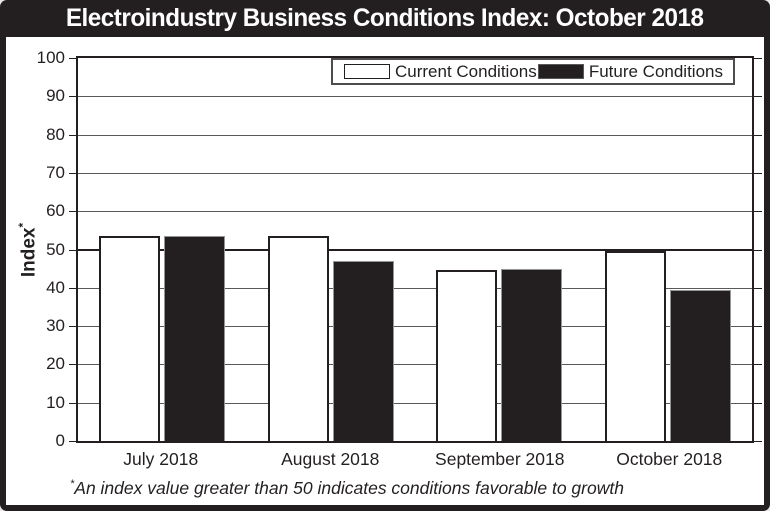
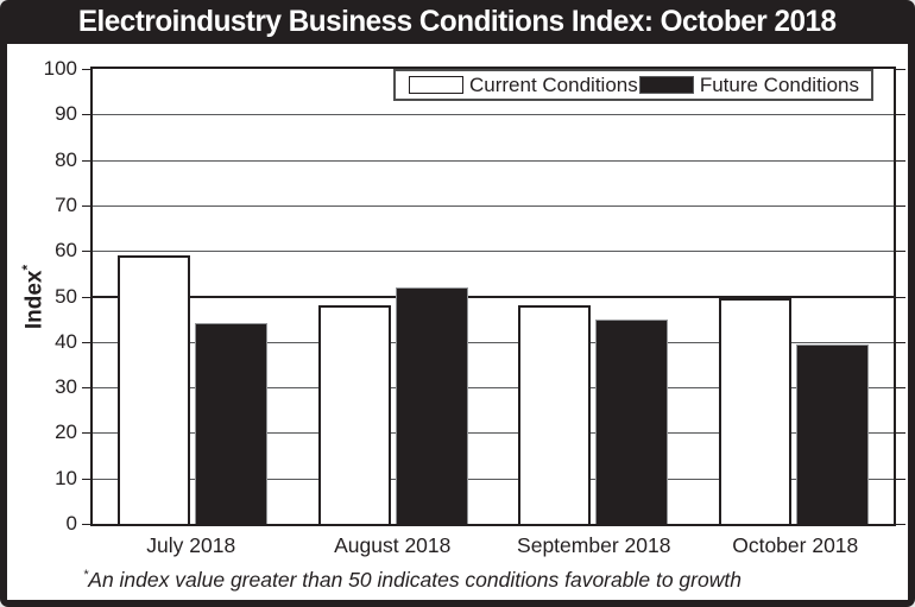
Current Conditions/July 2018: 53 -> 59
Future Conditions/July 2018: 54 -> 44
Current Conditions/August 2018: 53 -> 48
Future Conditions/August 2018: 47 -> 52
Current Conditions/September 2018: 45 -> 48
